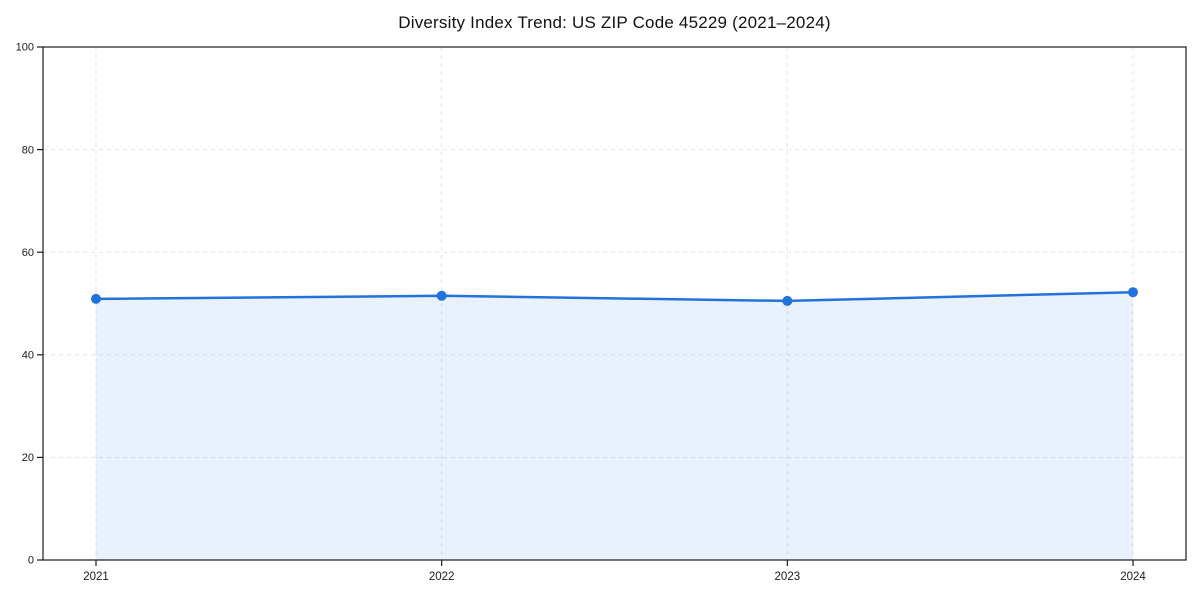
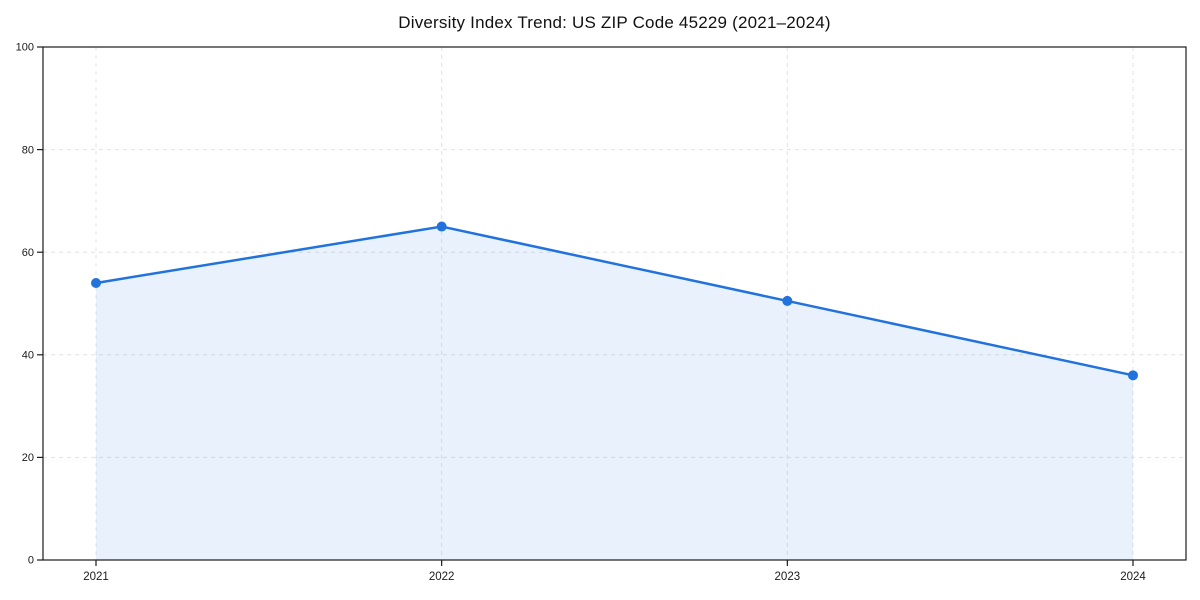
2021: 51 -> 54
2022: 52 -> 65
2024: 52 -> 36
